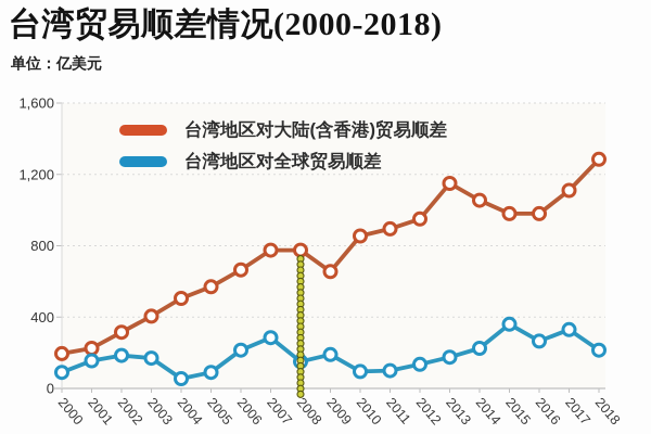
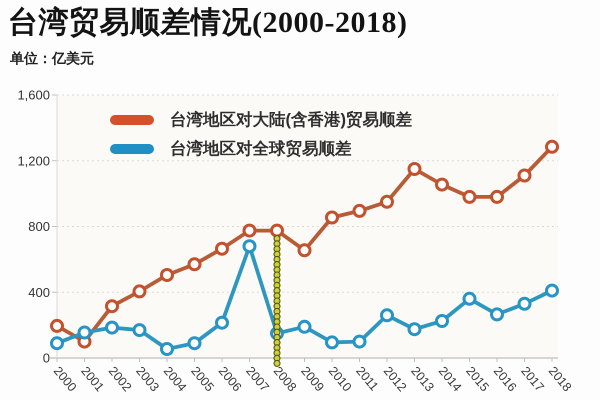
台湾地区对大陆(含香港)贸易顺差/2001: 220 -> 100
台湾地区对全球贸易顺差/2007: 280 -> 680
台湾地区对全球贸易顺差/2012: 140 -> 260
台湾地区对全球贸易顺差/2018: 220 -> 410
